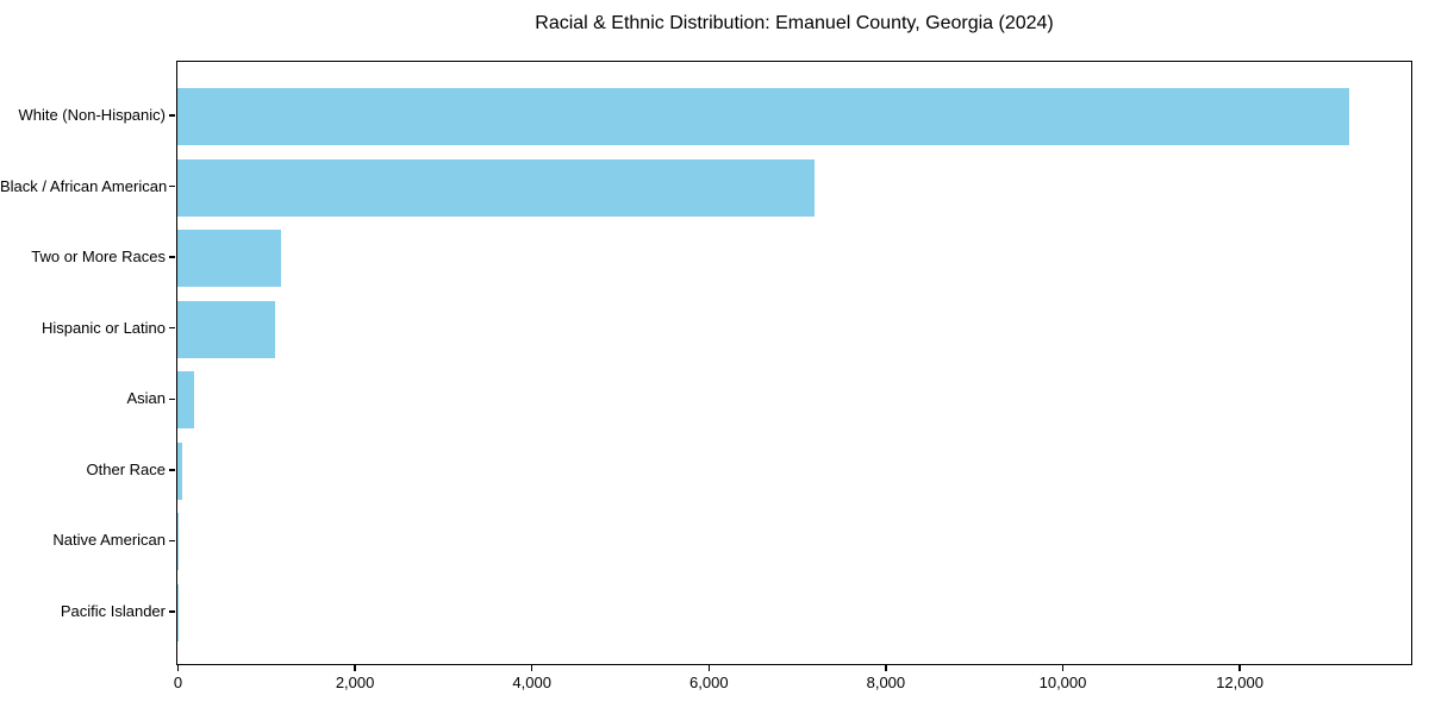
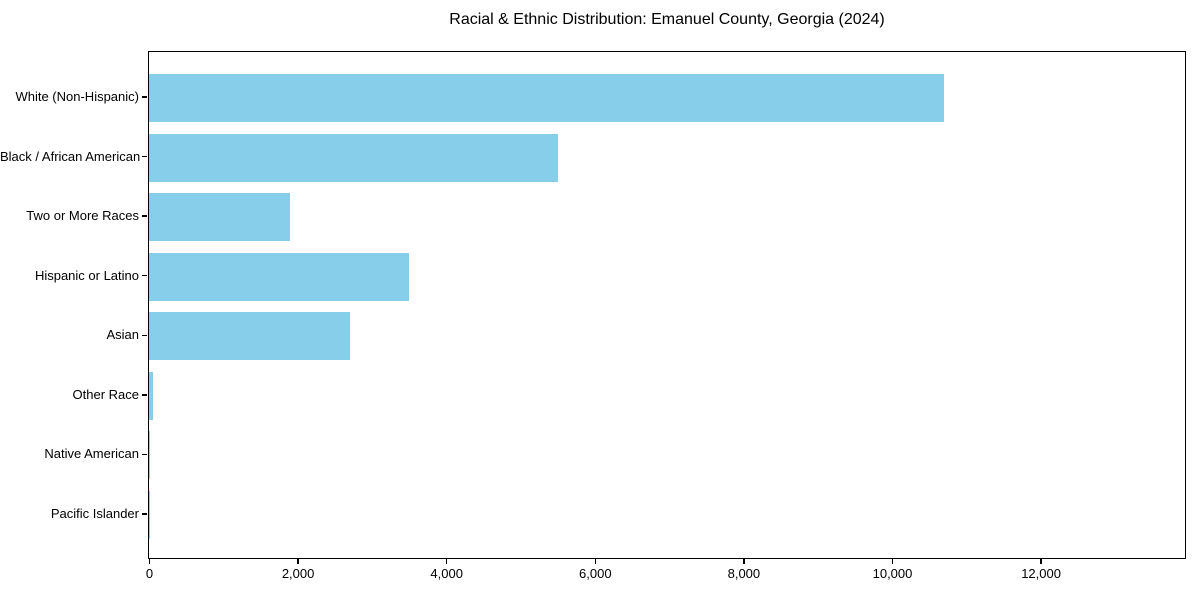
White (Non-Hispanic): 13200 -> 10700
Black / African American: 7200 -> 5500
Two or More Races: 1200 -> 1900
Hispanic or Latino: 1100 -> 3500
Asian: 200 -> 2700
